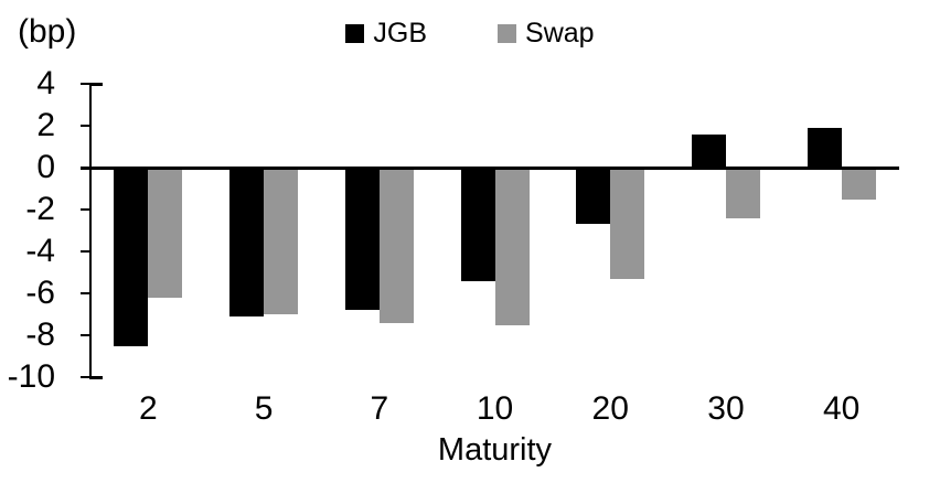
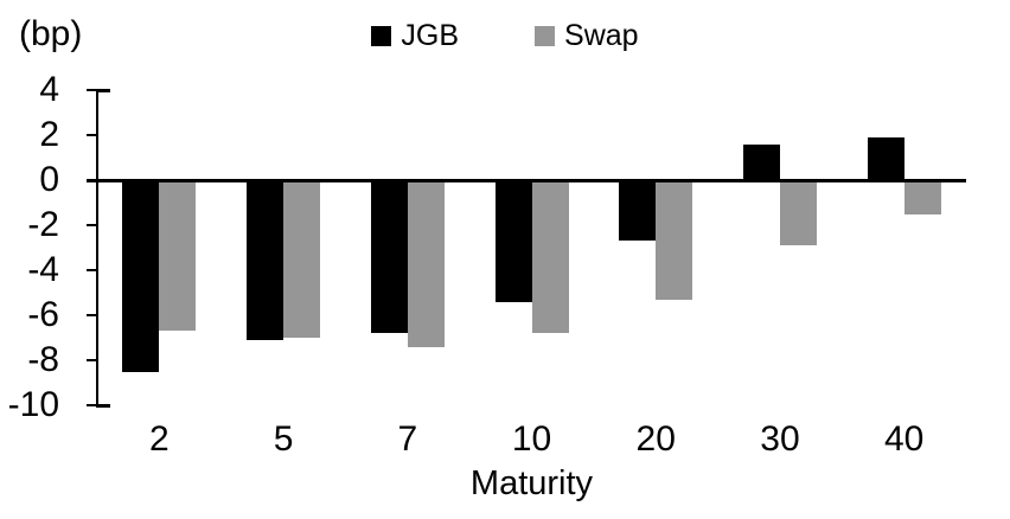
Swap/2: -6.2 -> -6.7
Swap/10: -7.5 -> -6.8
Swap/30: -2.4 -> -2.9
